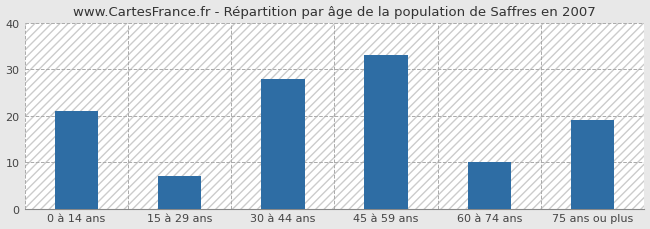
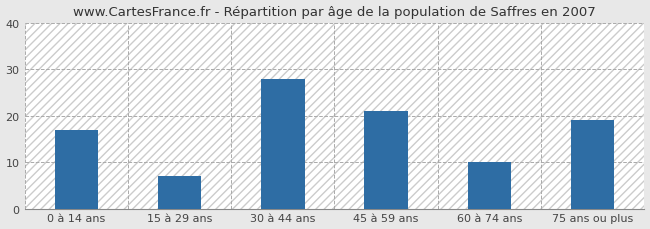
0 à 14 ans: 21 -> 17
45 à 59 ans: 33 -> 21
